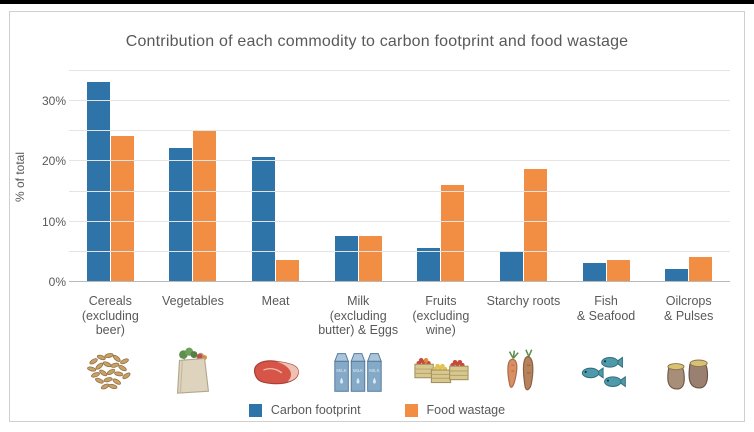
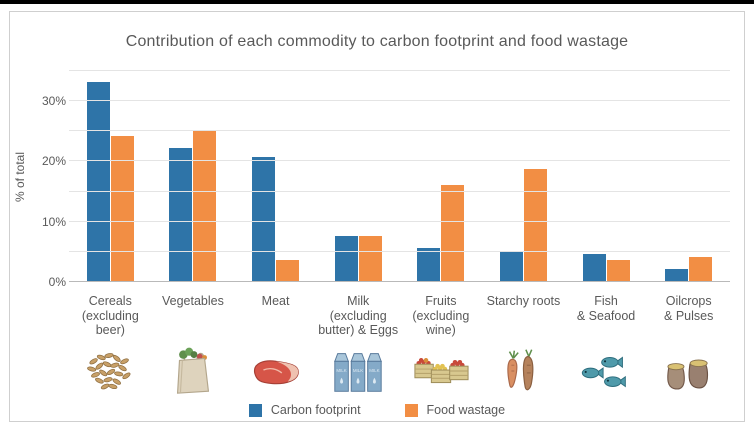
Carbon footprint/Fish & Seafood: 3% -> 4%
